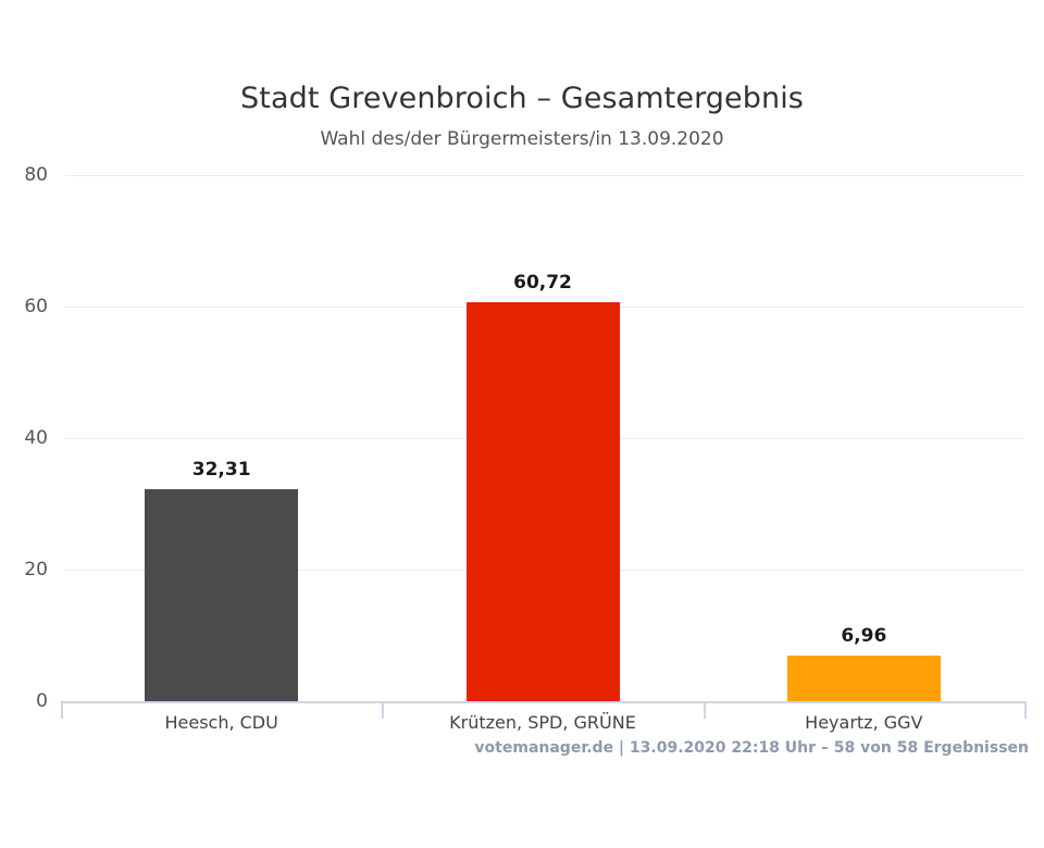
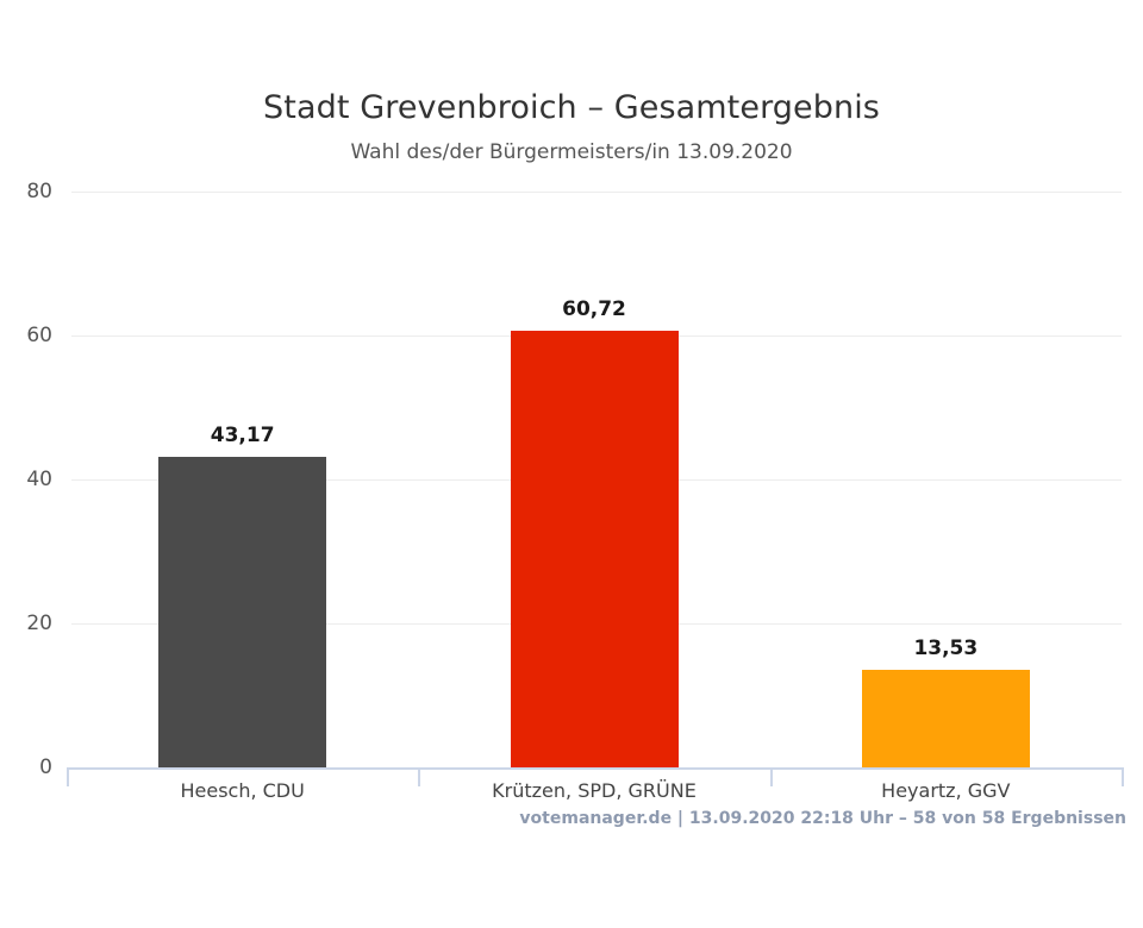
Heesch, CDU: 32,31 -> 43,17
Heyartz, GGV: 6,96 -> 13,53
